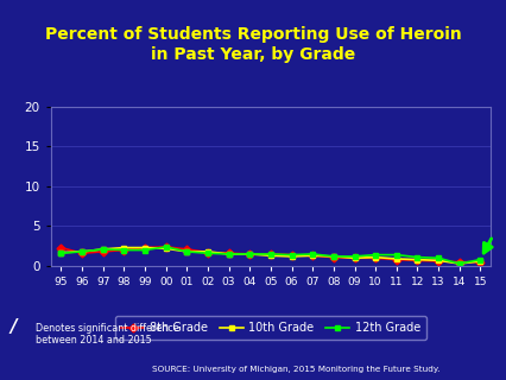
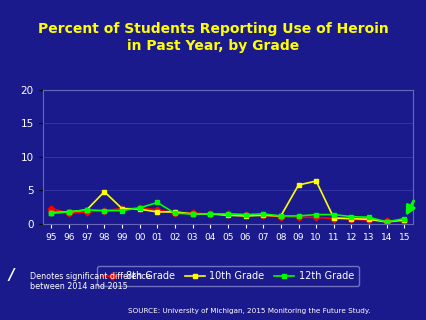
10th Grade/98: 2.3 -> 4.8
12th Grade/01: 1.8 -> 3.2
10th Grade/09: 1.0 -> 5.8
10th Grade/10: 1.1 -> 6.4
